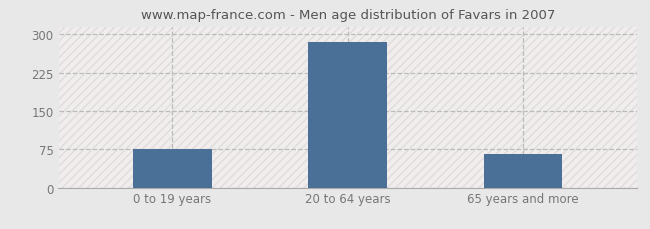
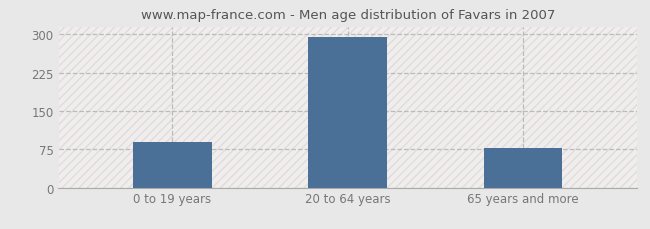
0 to 19 years: 76 -> 90
20 to 64 years: 284 -> 295
65 years and more: 66 -> 78
